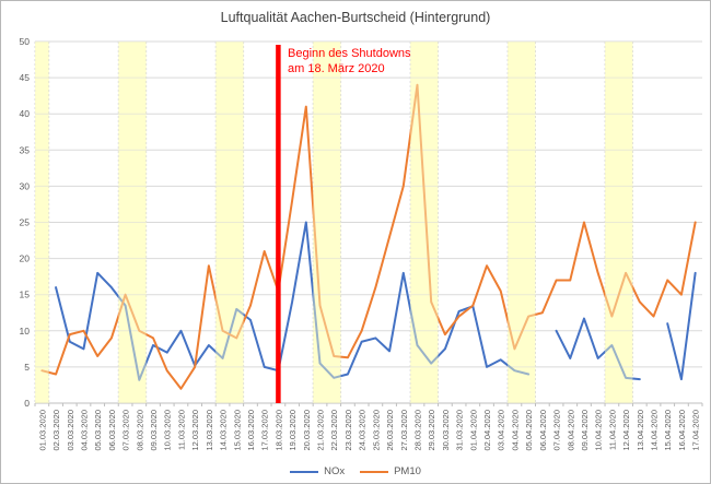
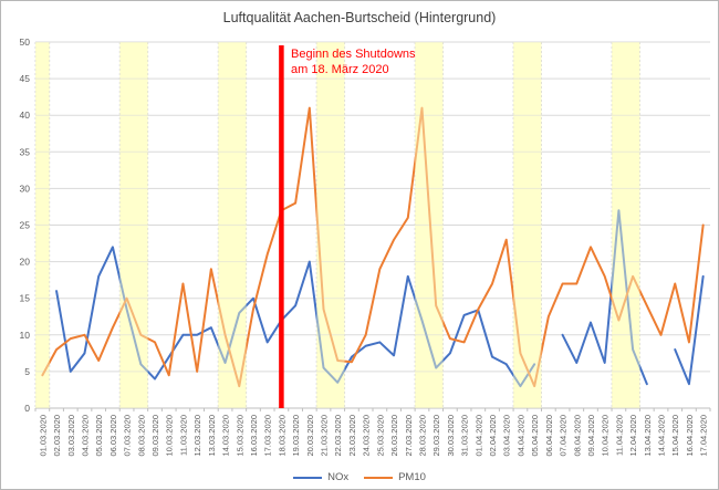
PM10/02.03.2020: 4 -> 8
NOx/03.03.2020: 8 -> 5
NOx/06.03.2020: 16 -> 22
PM10/06.03.2020: 9 -> 11
NOx/08.03.2020: 3 -> 6
NOx/09.03.2020: 8 -> 4
PM10/11.03.2020: 2 -> 17
NOx/12.03.2020: 5 -> 10
NOx/13.03.2020: 8 -> 11
PM10/15.03.2020: 9 -> 3
NOx/16.03.2020: 12 -> 15
NOx/17.03.2020: 5 -> 9
NOx/18.03.2020: 4 -> 12
PM10/18.03.2020: 16 -> 27
NOx/20.03.2020: 25 -> 20
NOx/23.03.2020: 4 -> 7
PM10/25.03.2020: 16 -> 19
PM10/27.03.2020: 30 -> 26
NOx/28.03.2020: 8 -> 12
PM10/28.03.2020: 44 -> 41
PM10/31.03.2020: 12 -> 9
NOx/02.04.2020: 5 -> 7
PM10/02.04.2020: 19 -> 17
PM10/03.04.2020: 16 -> 23
NOx/04.04.2020: 4 -> 3
NOx/05.04.2020: 4 -> 6
PM10/05.04.2020: 12 -> 3
PM10/09.04.2020: 25 -> 22
NOx/11.04.2020: 8 -> 27
NOx/12.04.2020: 4 -> 8
PM10/14.04.2020: 12 -> 10
NOx/15.04.2020: 11 -> 8
PM10/16.04.2020: 15 -> 9
